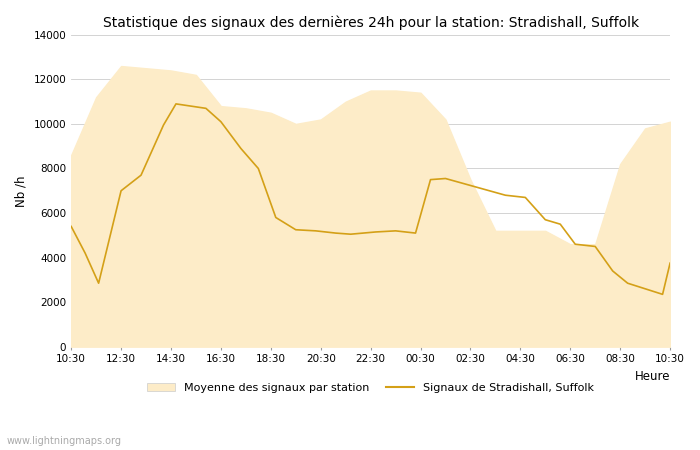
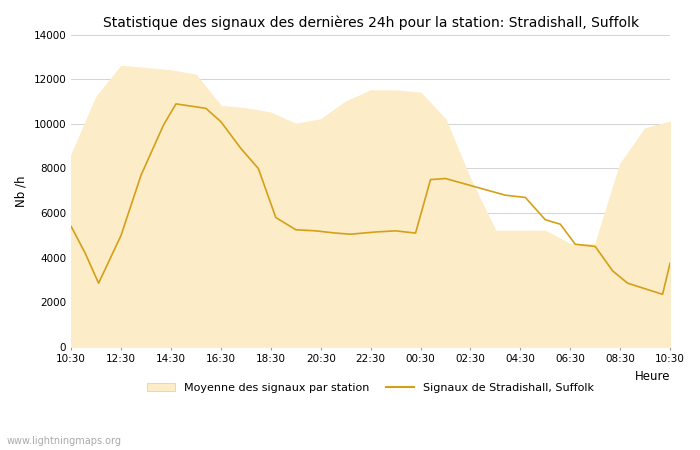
Signaux de Stradishall, Suffolk/12:30: 7000 -> 5000
